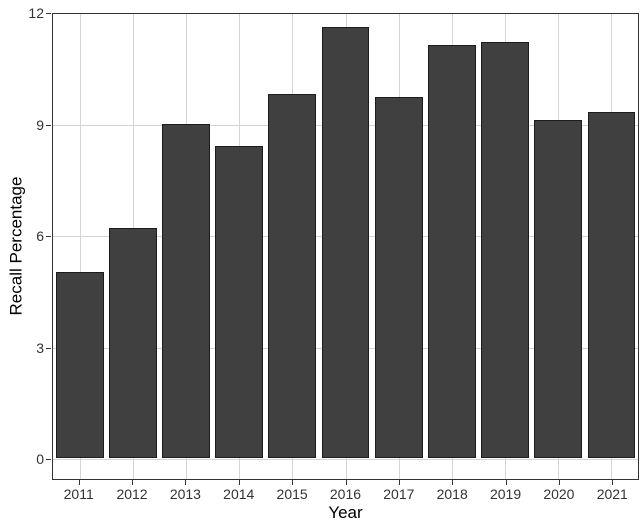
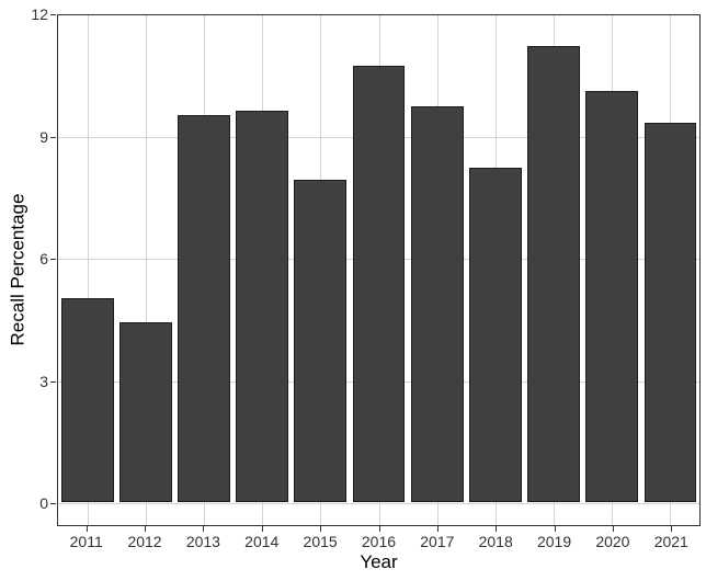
2012: 6.2 -> 4.4
2013: 9.0 -> 9.5
2014: 8.4 -> 9.6
2015: 9.8 -> 7.9
2016: 11.6 -> 10.7
2018: 11.1 -> 8.2
2020: 9.1 -> 10.1
